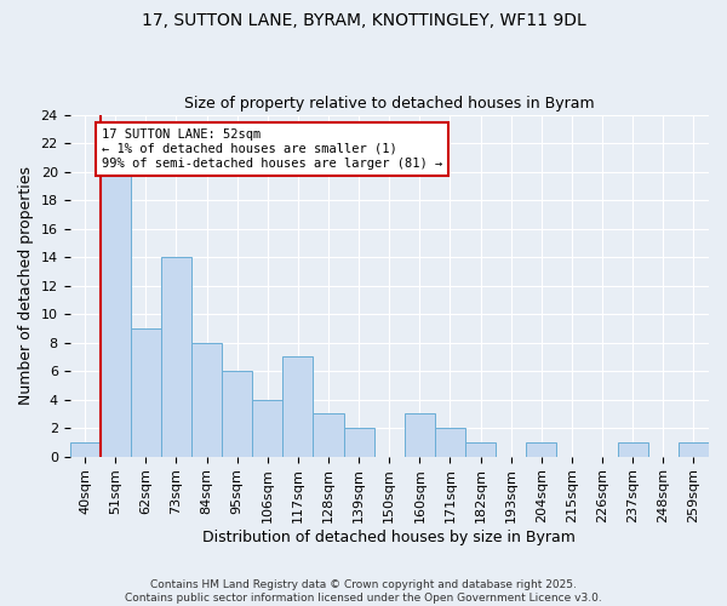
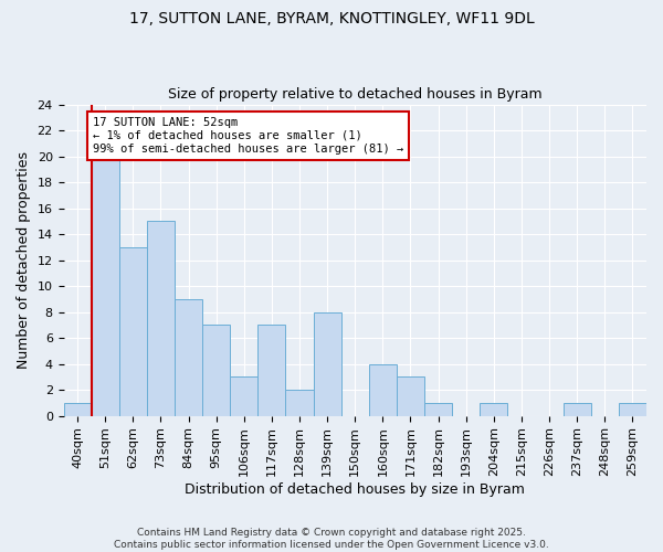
62sqm: 9 -> 13
73sqm: 14 -> 15
84sqm: 8 -> 9
95sqm: 6 -> 7
106sqm: 4 -> 3
128sqm: 3 -> 2
139sqm: 2 -> 8
160sqm: 3 -> 4
171sqm: 2 -> 3
